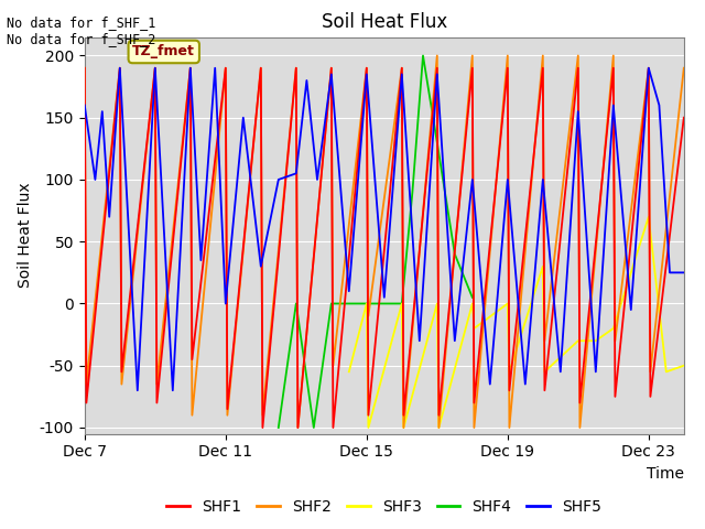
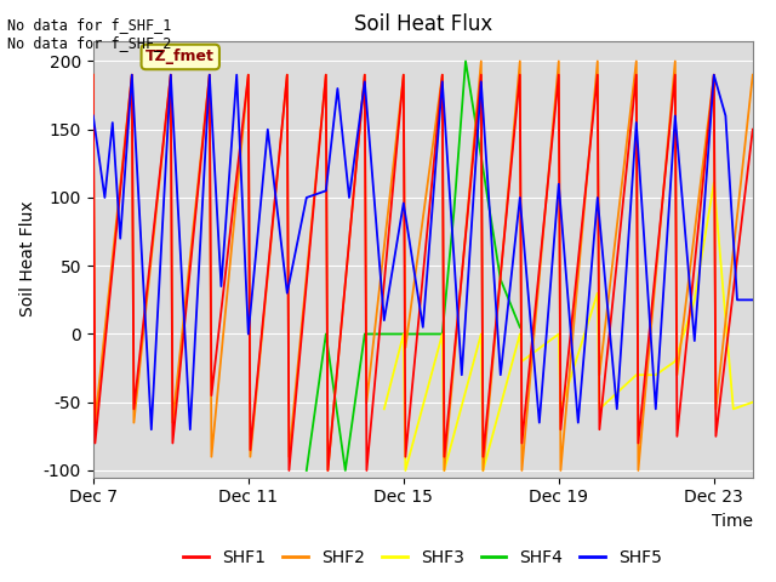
SHF5/Dec 15: 185 -> 96
SHF5/Dec 19: 100 -> 110
SHF3/Dec 23: 70 -> 111
